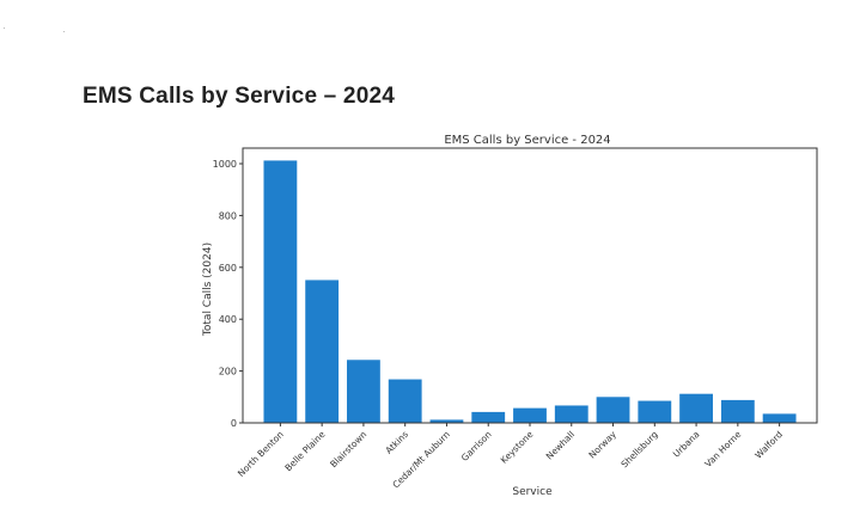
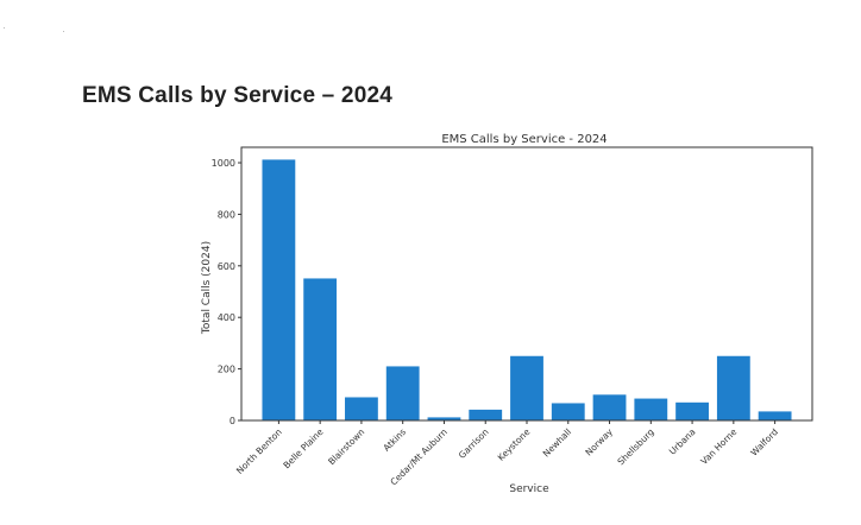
Blairstown: 240 -> 90
Atkins: 170 -> 210
Keystone: 60 -> 250
Urbana: 110 -> 70
Van Horne: 90 -> 250
